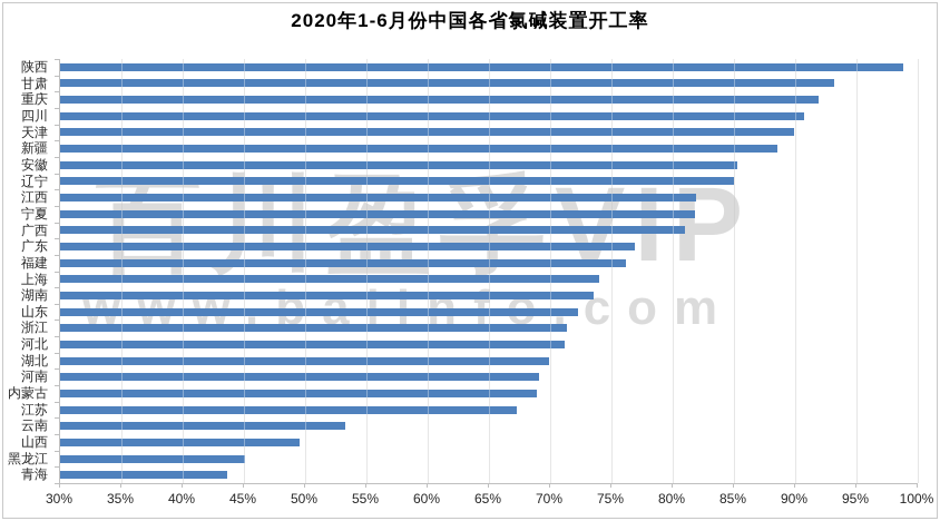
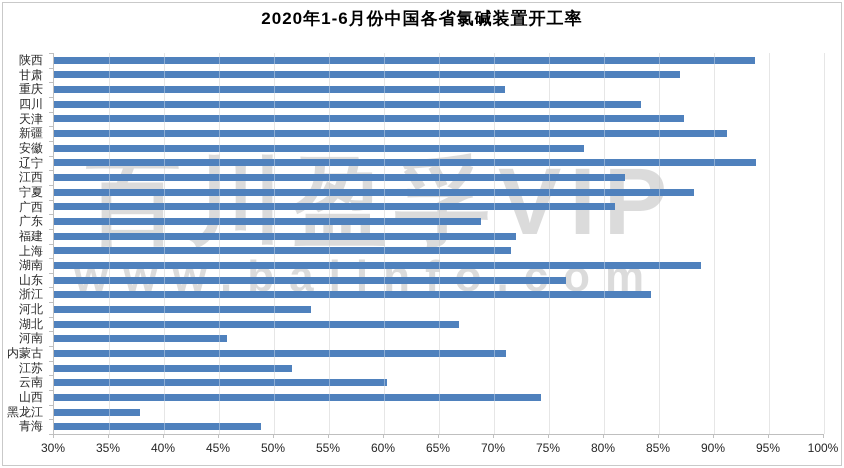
陕西: 98.8% -> 93.7%
甘肃: 93.2% -> 86.9%
重庆: 91.9% -> 71.0%
四川: 90.7% -> 83.4%
天津: 89.9% -> 87.3%
新疆: 88.5% -> 91.2%
安徽: 85.3% -> 78.2%
辽宁: 85.0% -> 93.8%
宁夏: 81.8% -> 88.2%
广东: 76.9% -> 68.8%
福建: 76.2% -> 72.0%
上海: 74.0% -> 71.5%
湖南: 73.5% -> 88.8%
山东: 72.3% -> 76.5%
浙江: 71.4% -> 84.3%
河北: 71.2% -> 53.4%
湖北: 69.9% -> 66.8%
河南: 69.1% -> 45.7%
内蒙古: 68.9% -> 71.1%
江苏: 67.3% -> 51.6%
云南: 53.3% -> 60.3%
山西: 49.5% -> 74.3%
黑龙江: 45.1% -> 37.8%
青海: 43.6% -> 48.8%
